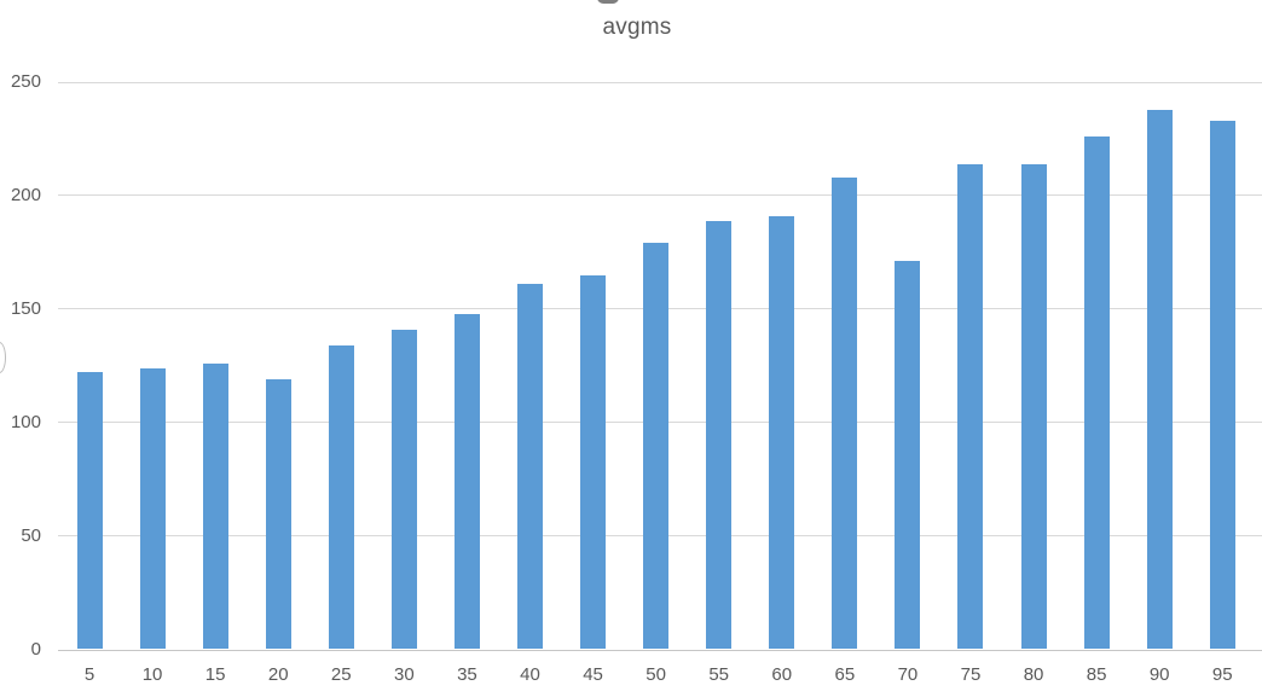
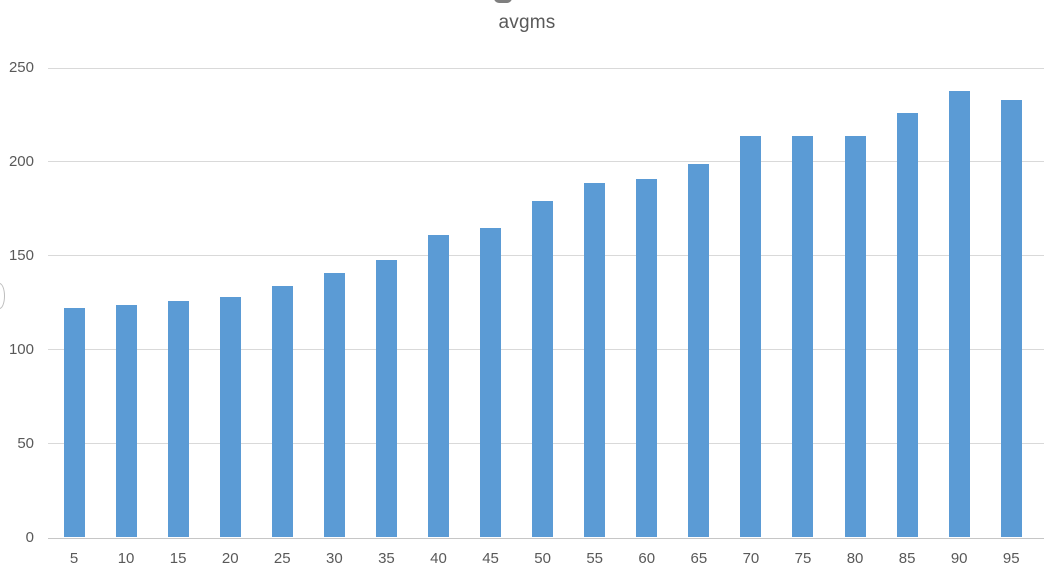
20: 119 -> 128
65: 208 -> 199
70: 171 -> 214
